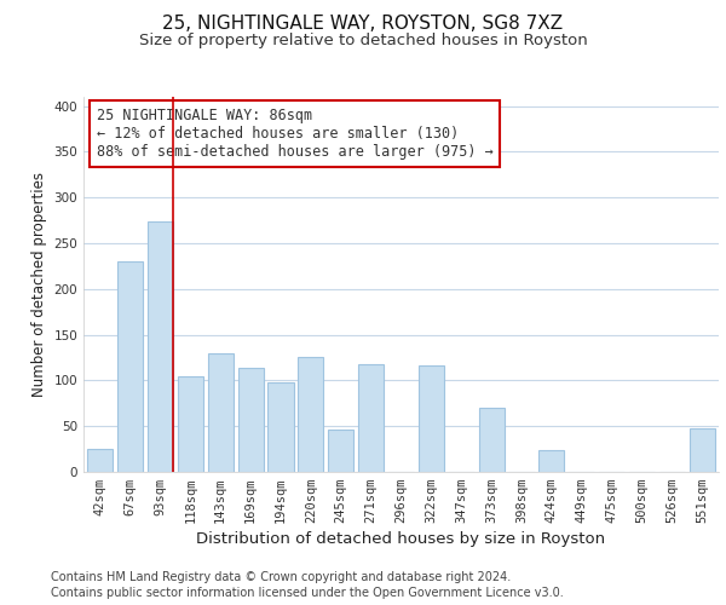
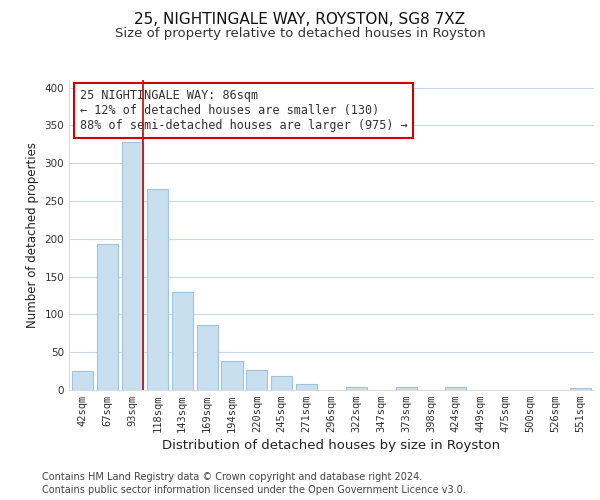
67sqm: 230 -> 193
93sqm: 274 -> 328
118sqm: 104 -> 266
169sqm: 114 -> 86
194sqm: 98 -> 38
220sqm: 126 -> 26
245sqm: 46 -> 18
271sqm: 118 -> 8
322sqm: 116 -> 4
373sqm: 70 -> 4
424sqm: 24 -> 4
551sqm: 48 -> 3
